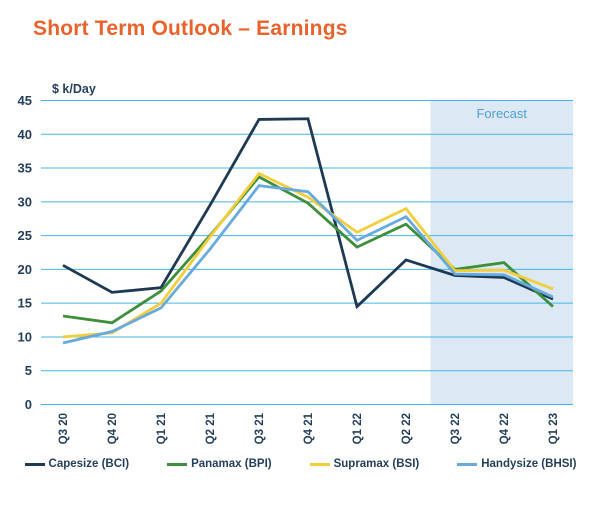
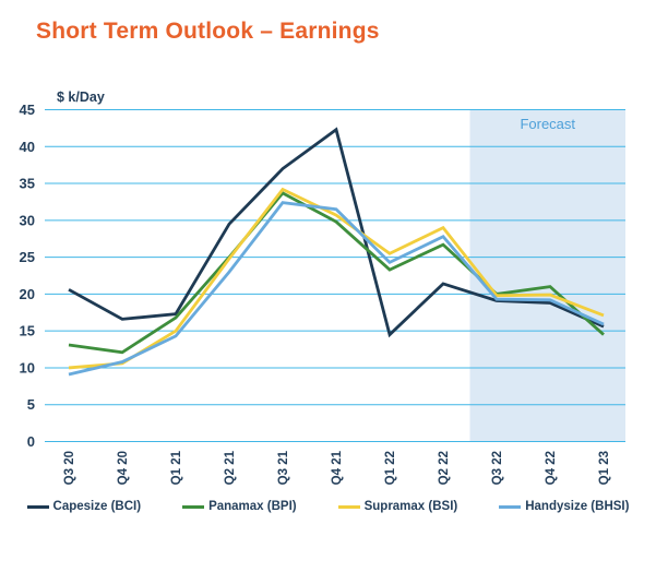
Capesize (BCI)/Q3 21: 42 -> 37
